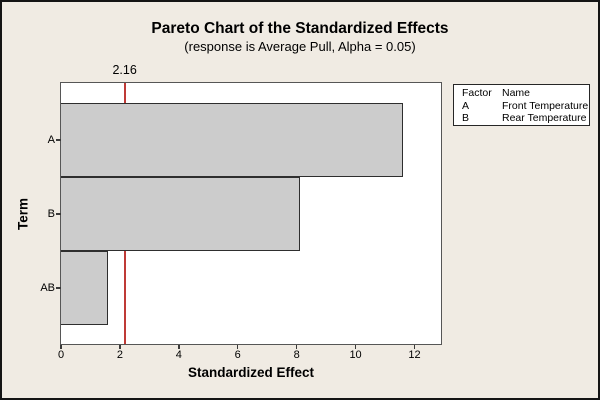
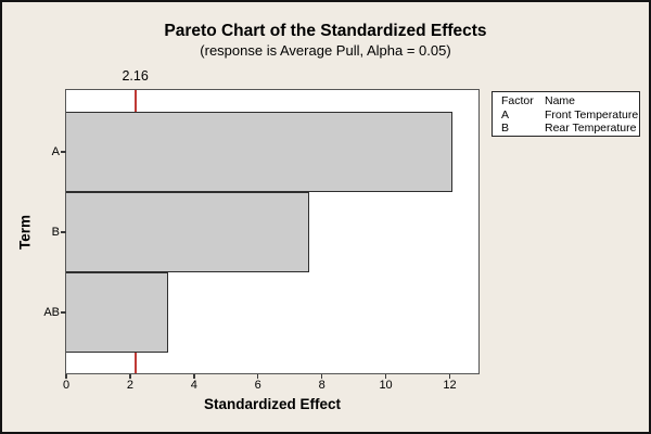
A: 11.6 -> 12.1
B: 8.1 -> 7.6
AB: 1.6 -> 3.2
